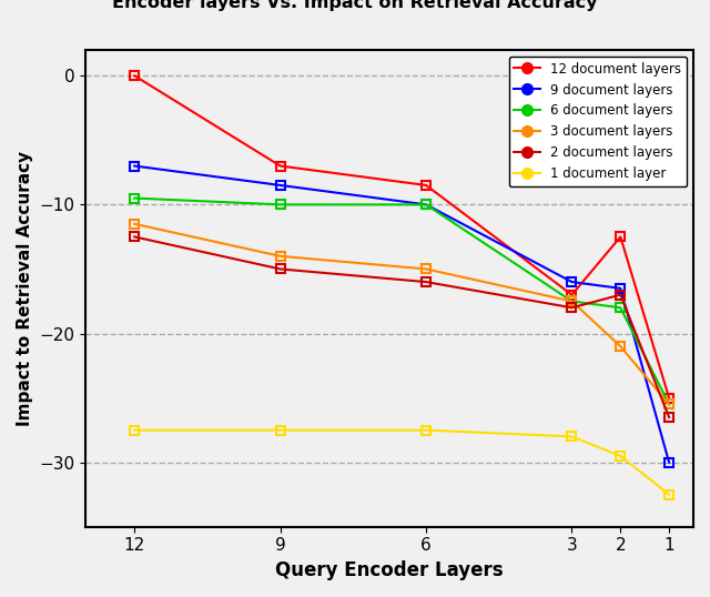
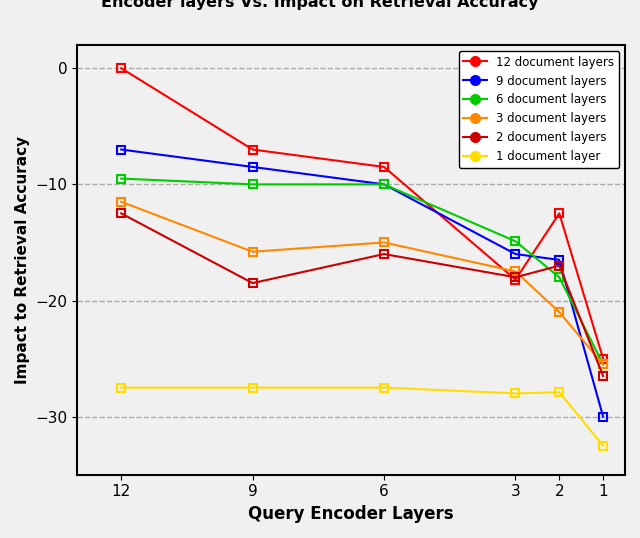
3 document layers/9: -14.0 -> -15.8
2 document layers/9: -15.0 -> -18.5
12 document layers/3: -17.0 -> -18.2
6 document layers/3: -17.5 -> -14.9
1 document layer/2: -29.5 -> -27.9
